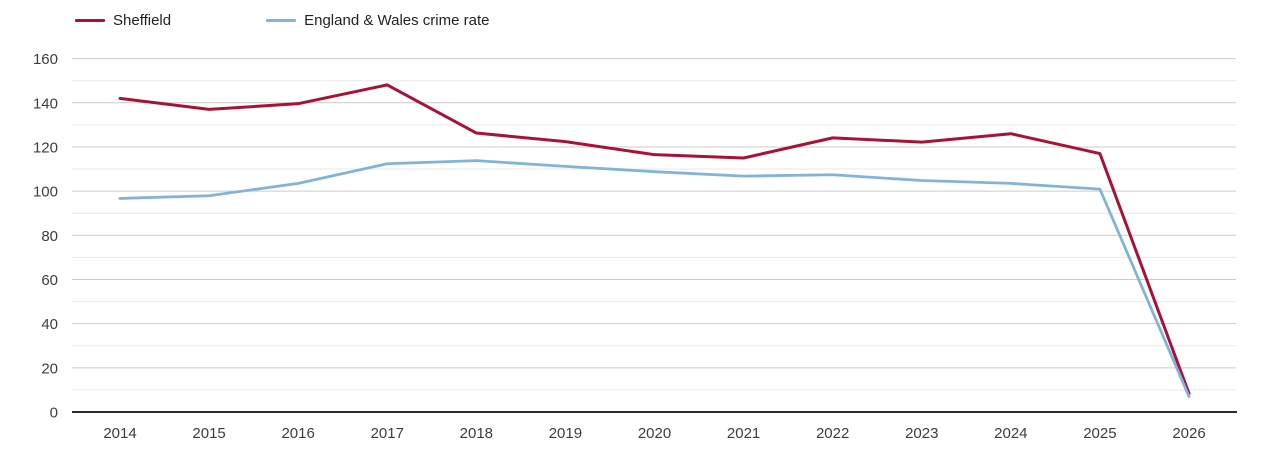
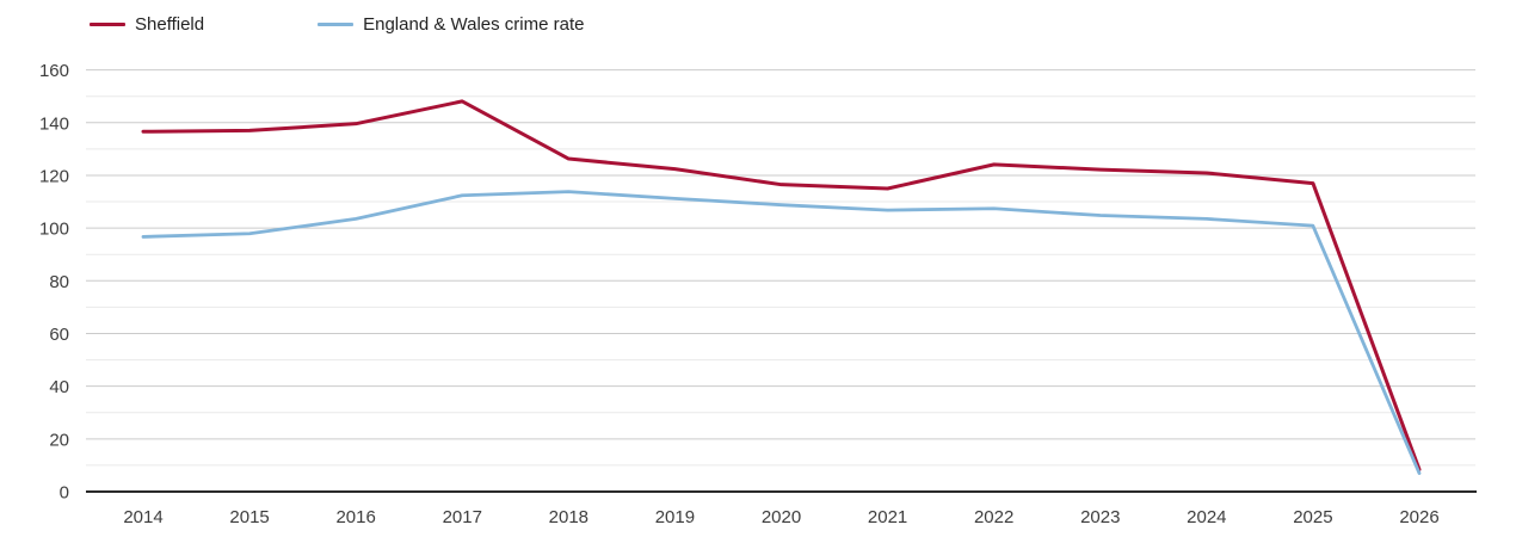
Sheffield/2014: 142 -> 137
Sheffield/2024: 126 -> 121
